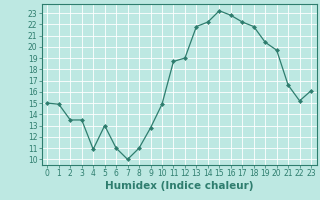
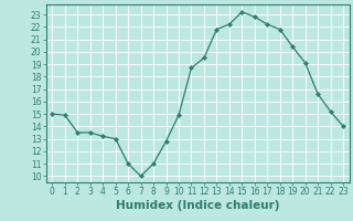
4: 10.9 -> 13.2
12: 19.0 -> 19.5
20: 19.7 -> 19.1
23: 16.1 -> 14.0
